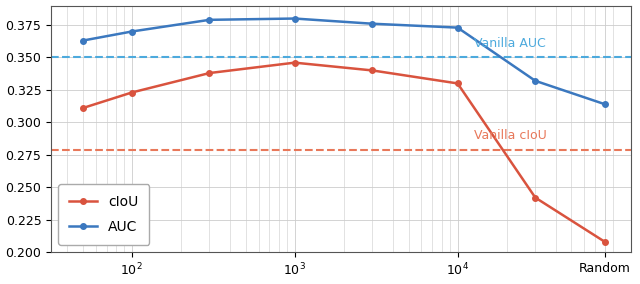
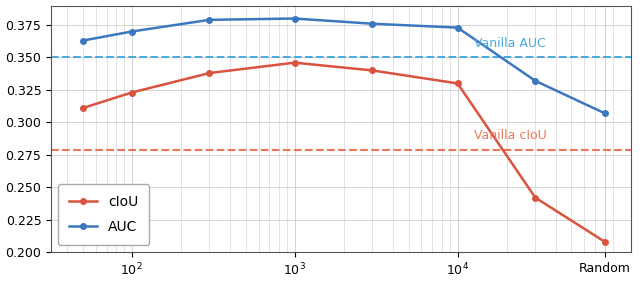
AUC/Random: 0.314 -> 0.307
